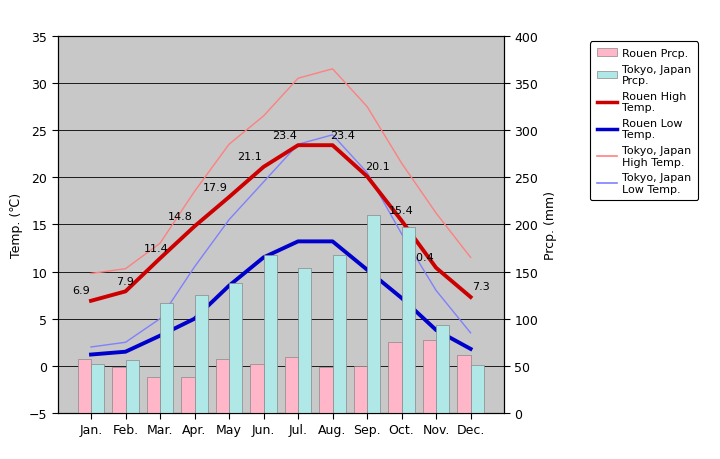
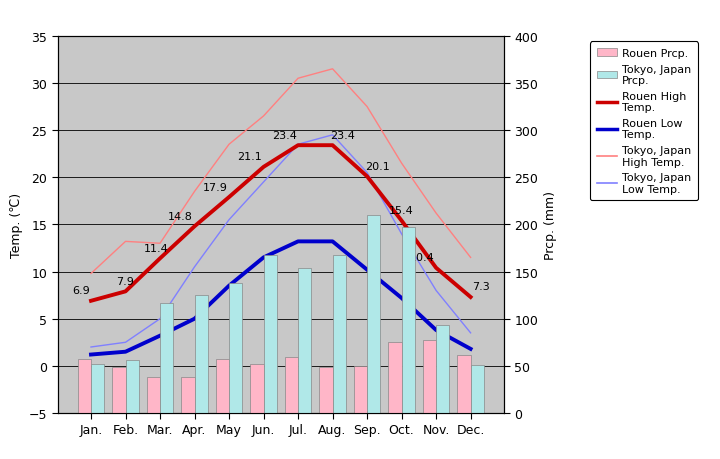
Tokyo, Japan High Temp./Feb.: 10.3 -> 13.2
